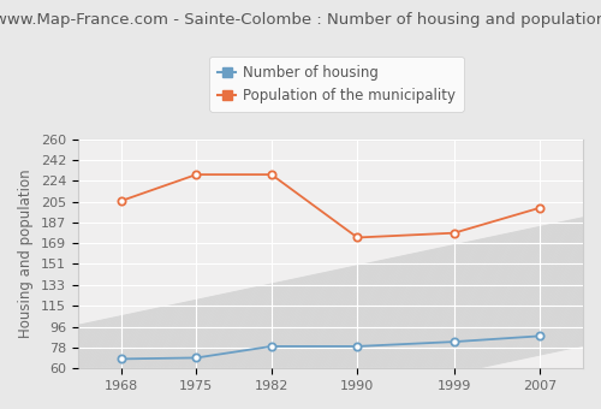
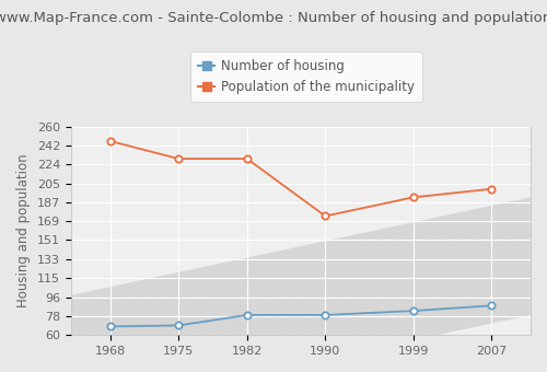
Population of the municipality/1968: 206 -> 246
Population of the municipality/1999: 178 -> 192
